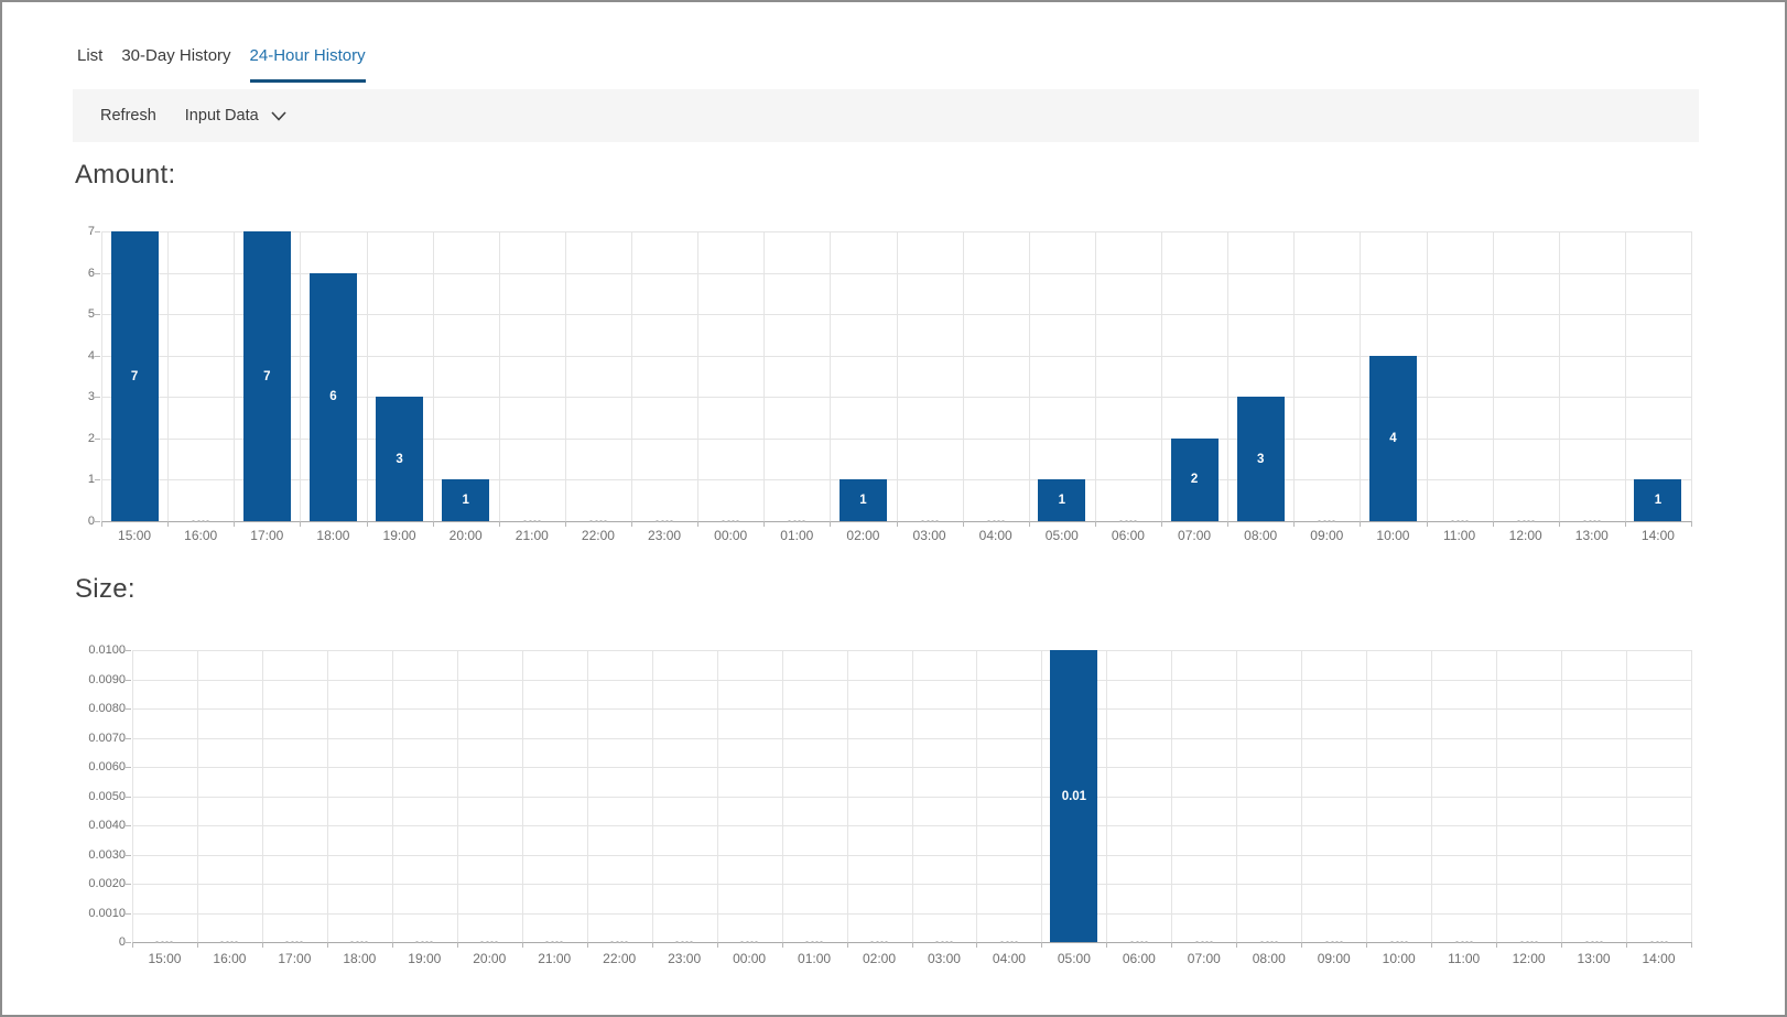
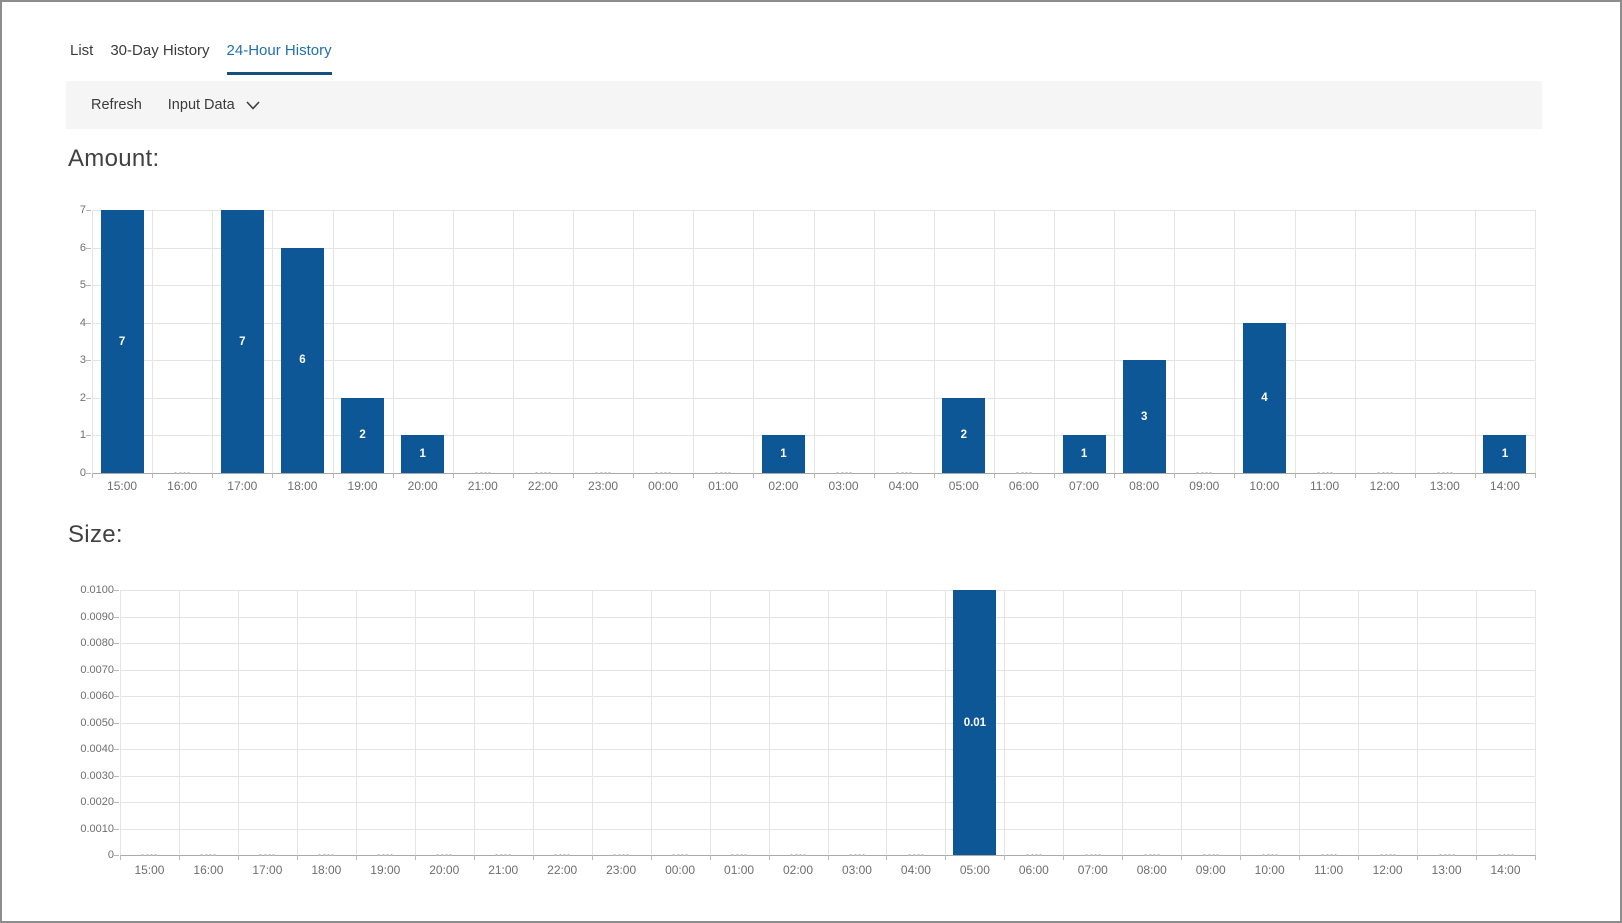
Amount:/19:00: 3 -> 2
Amount:/05:00: 1 -> 2
Amount:/07:00: 2 -> 1
